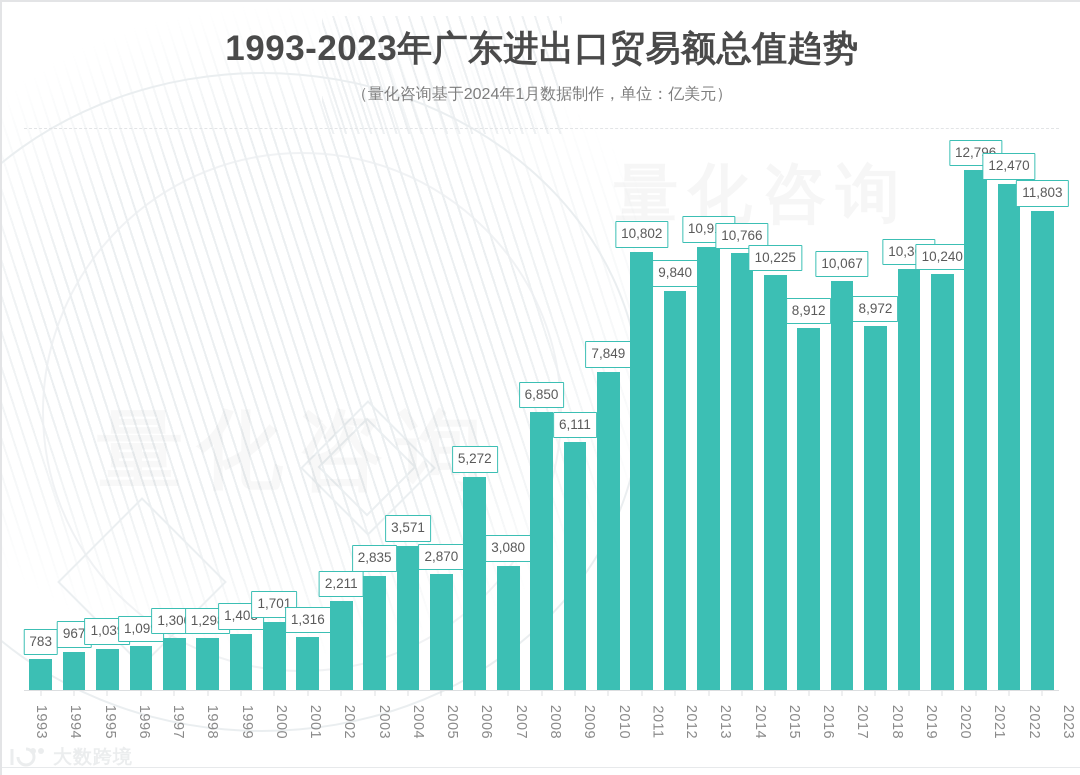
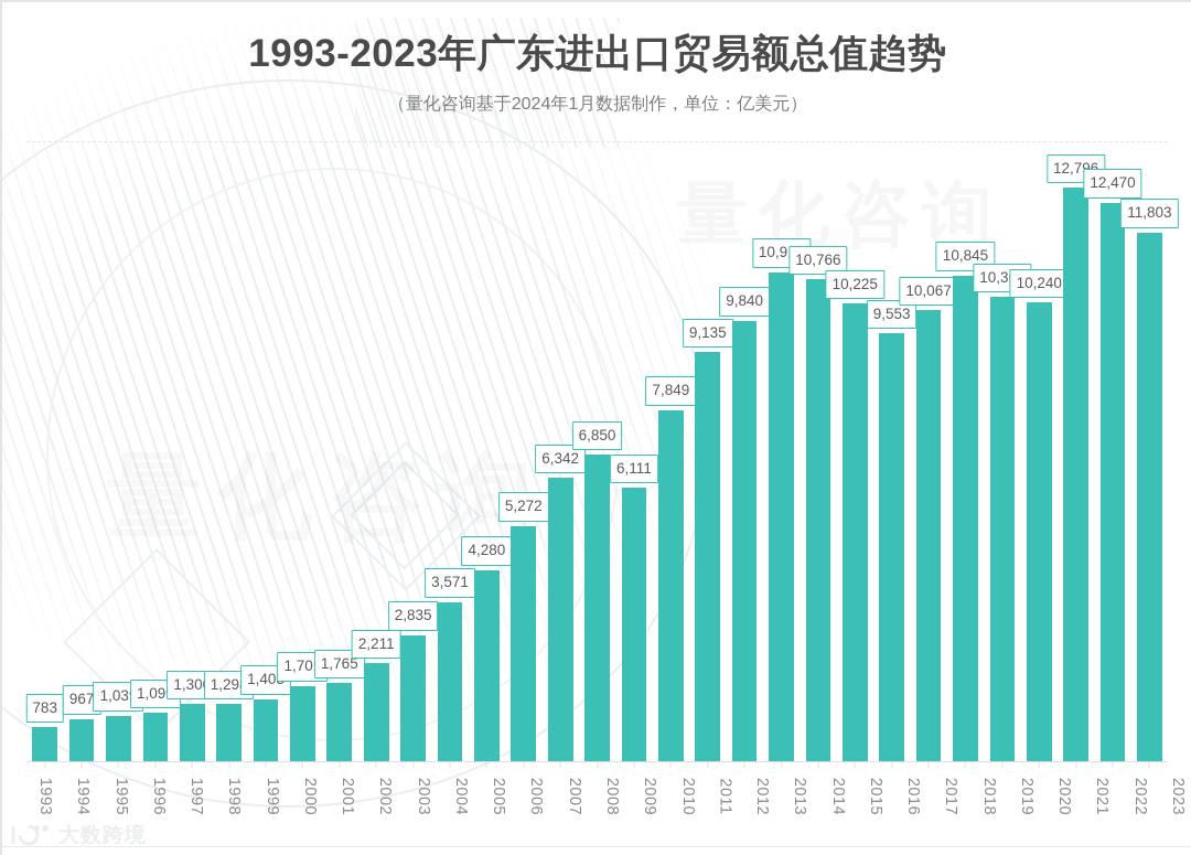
2001: 1,316 -> 1,765
2005: 2,870 -> 4,280
2007: 3,080 -> 6,342
2011: 10,802 -> 9,135
2016: 8,912 -> 9,553
2018: 8,972 -> 10,845
